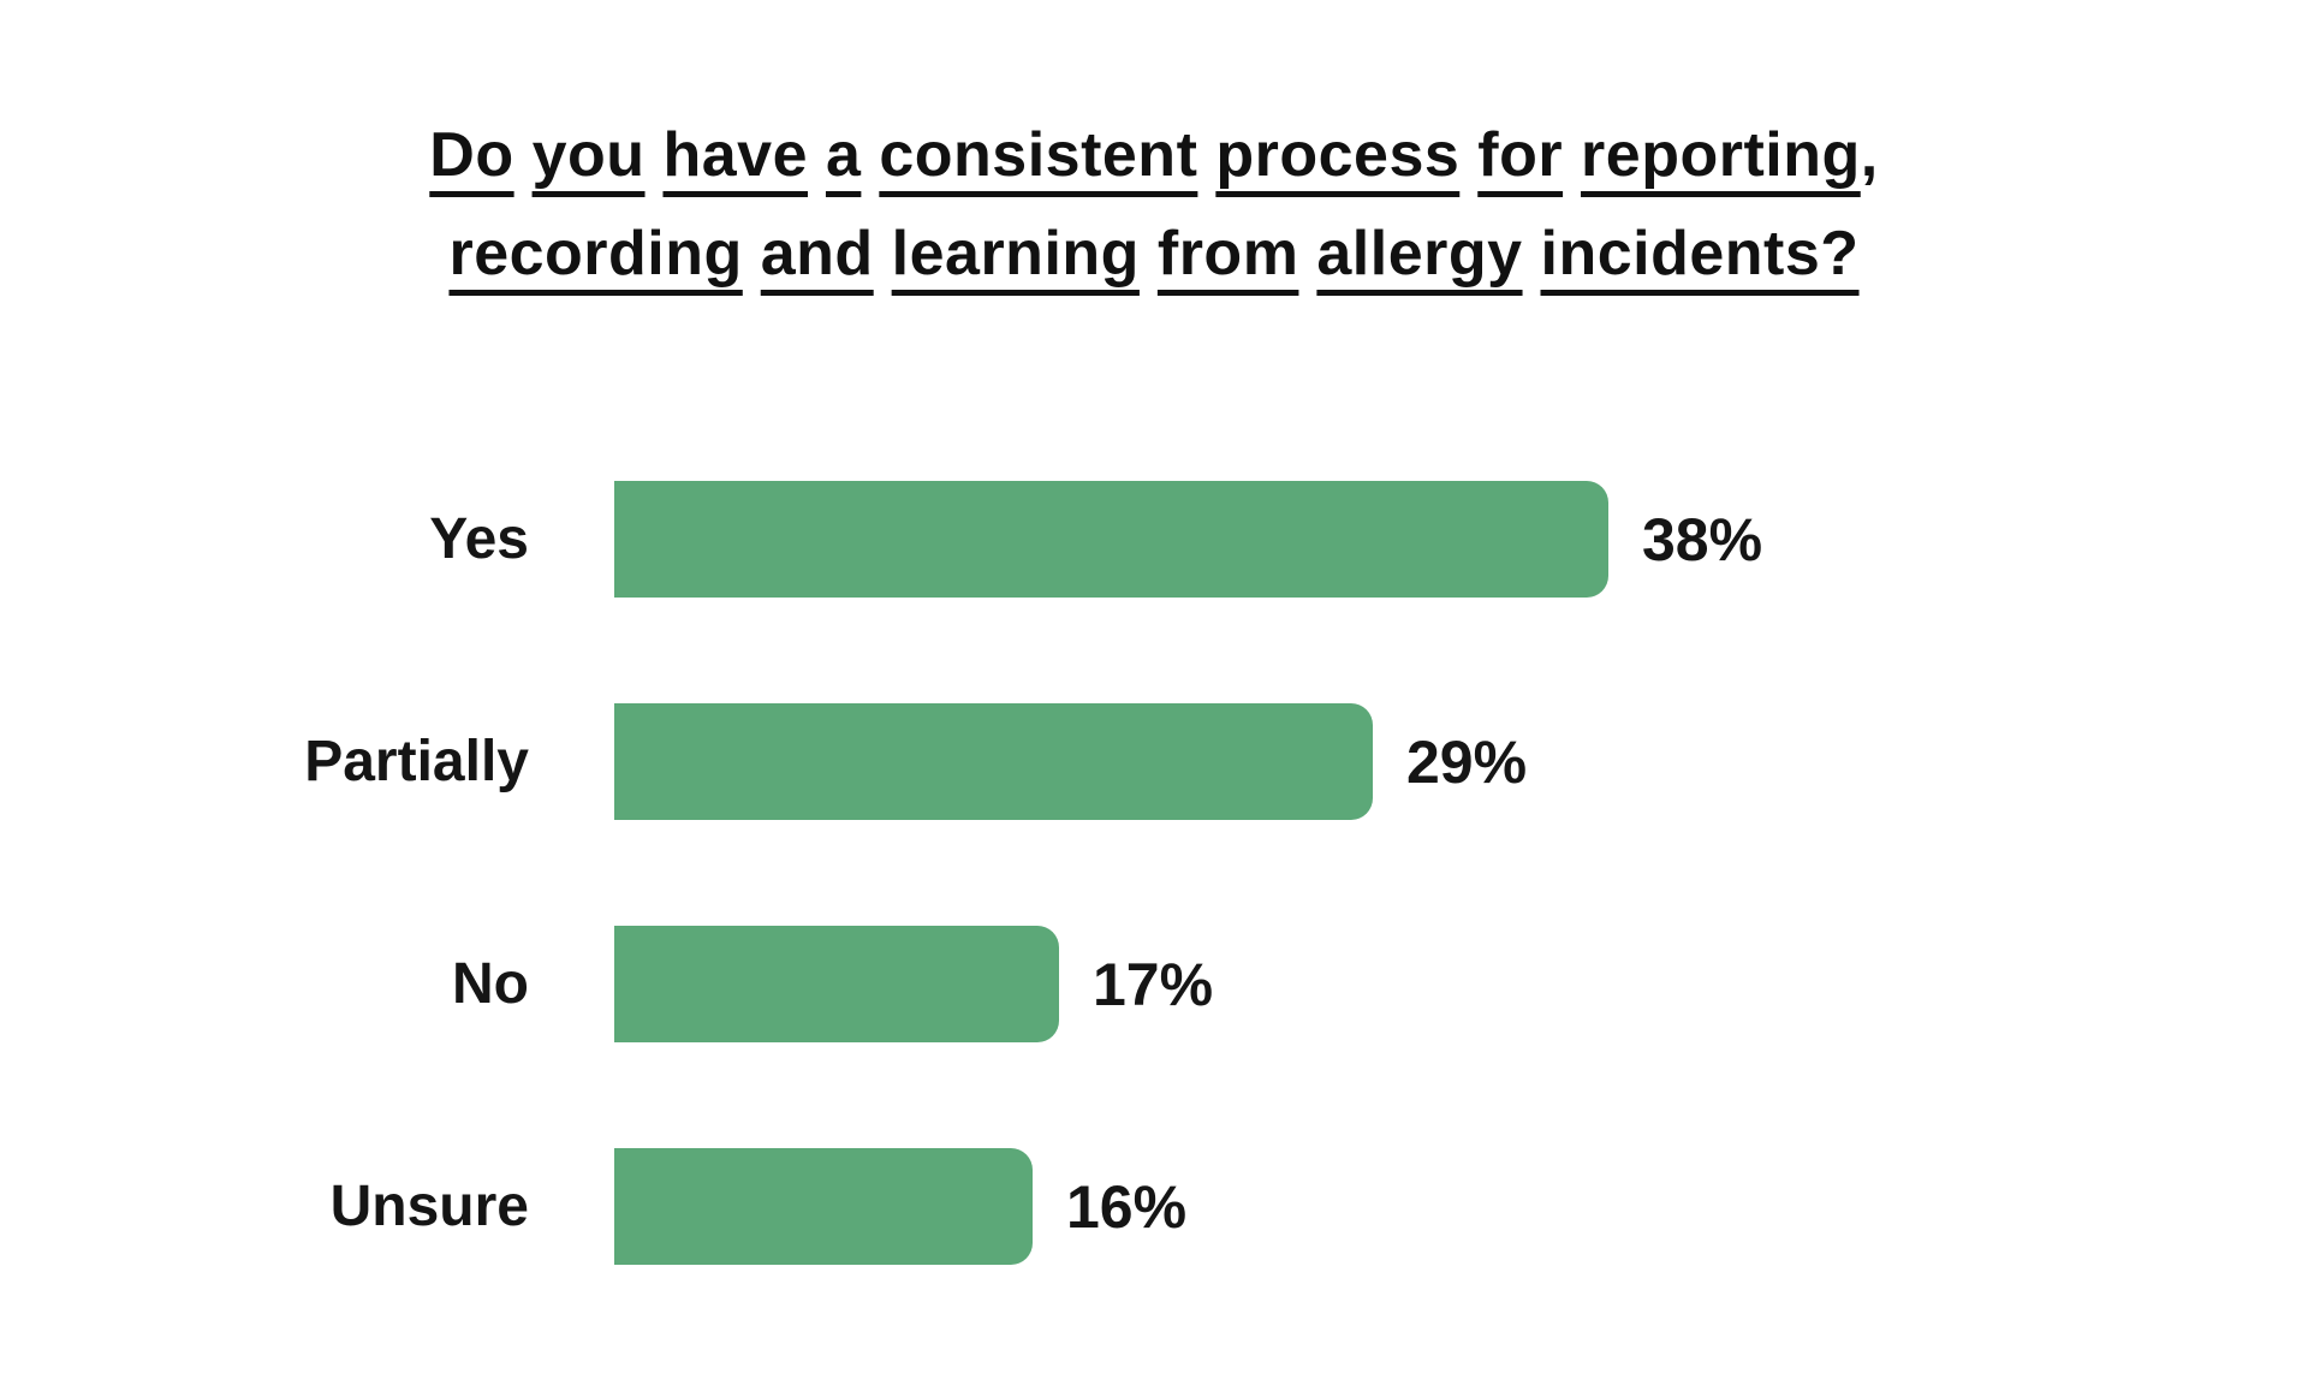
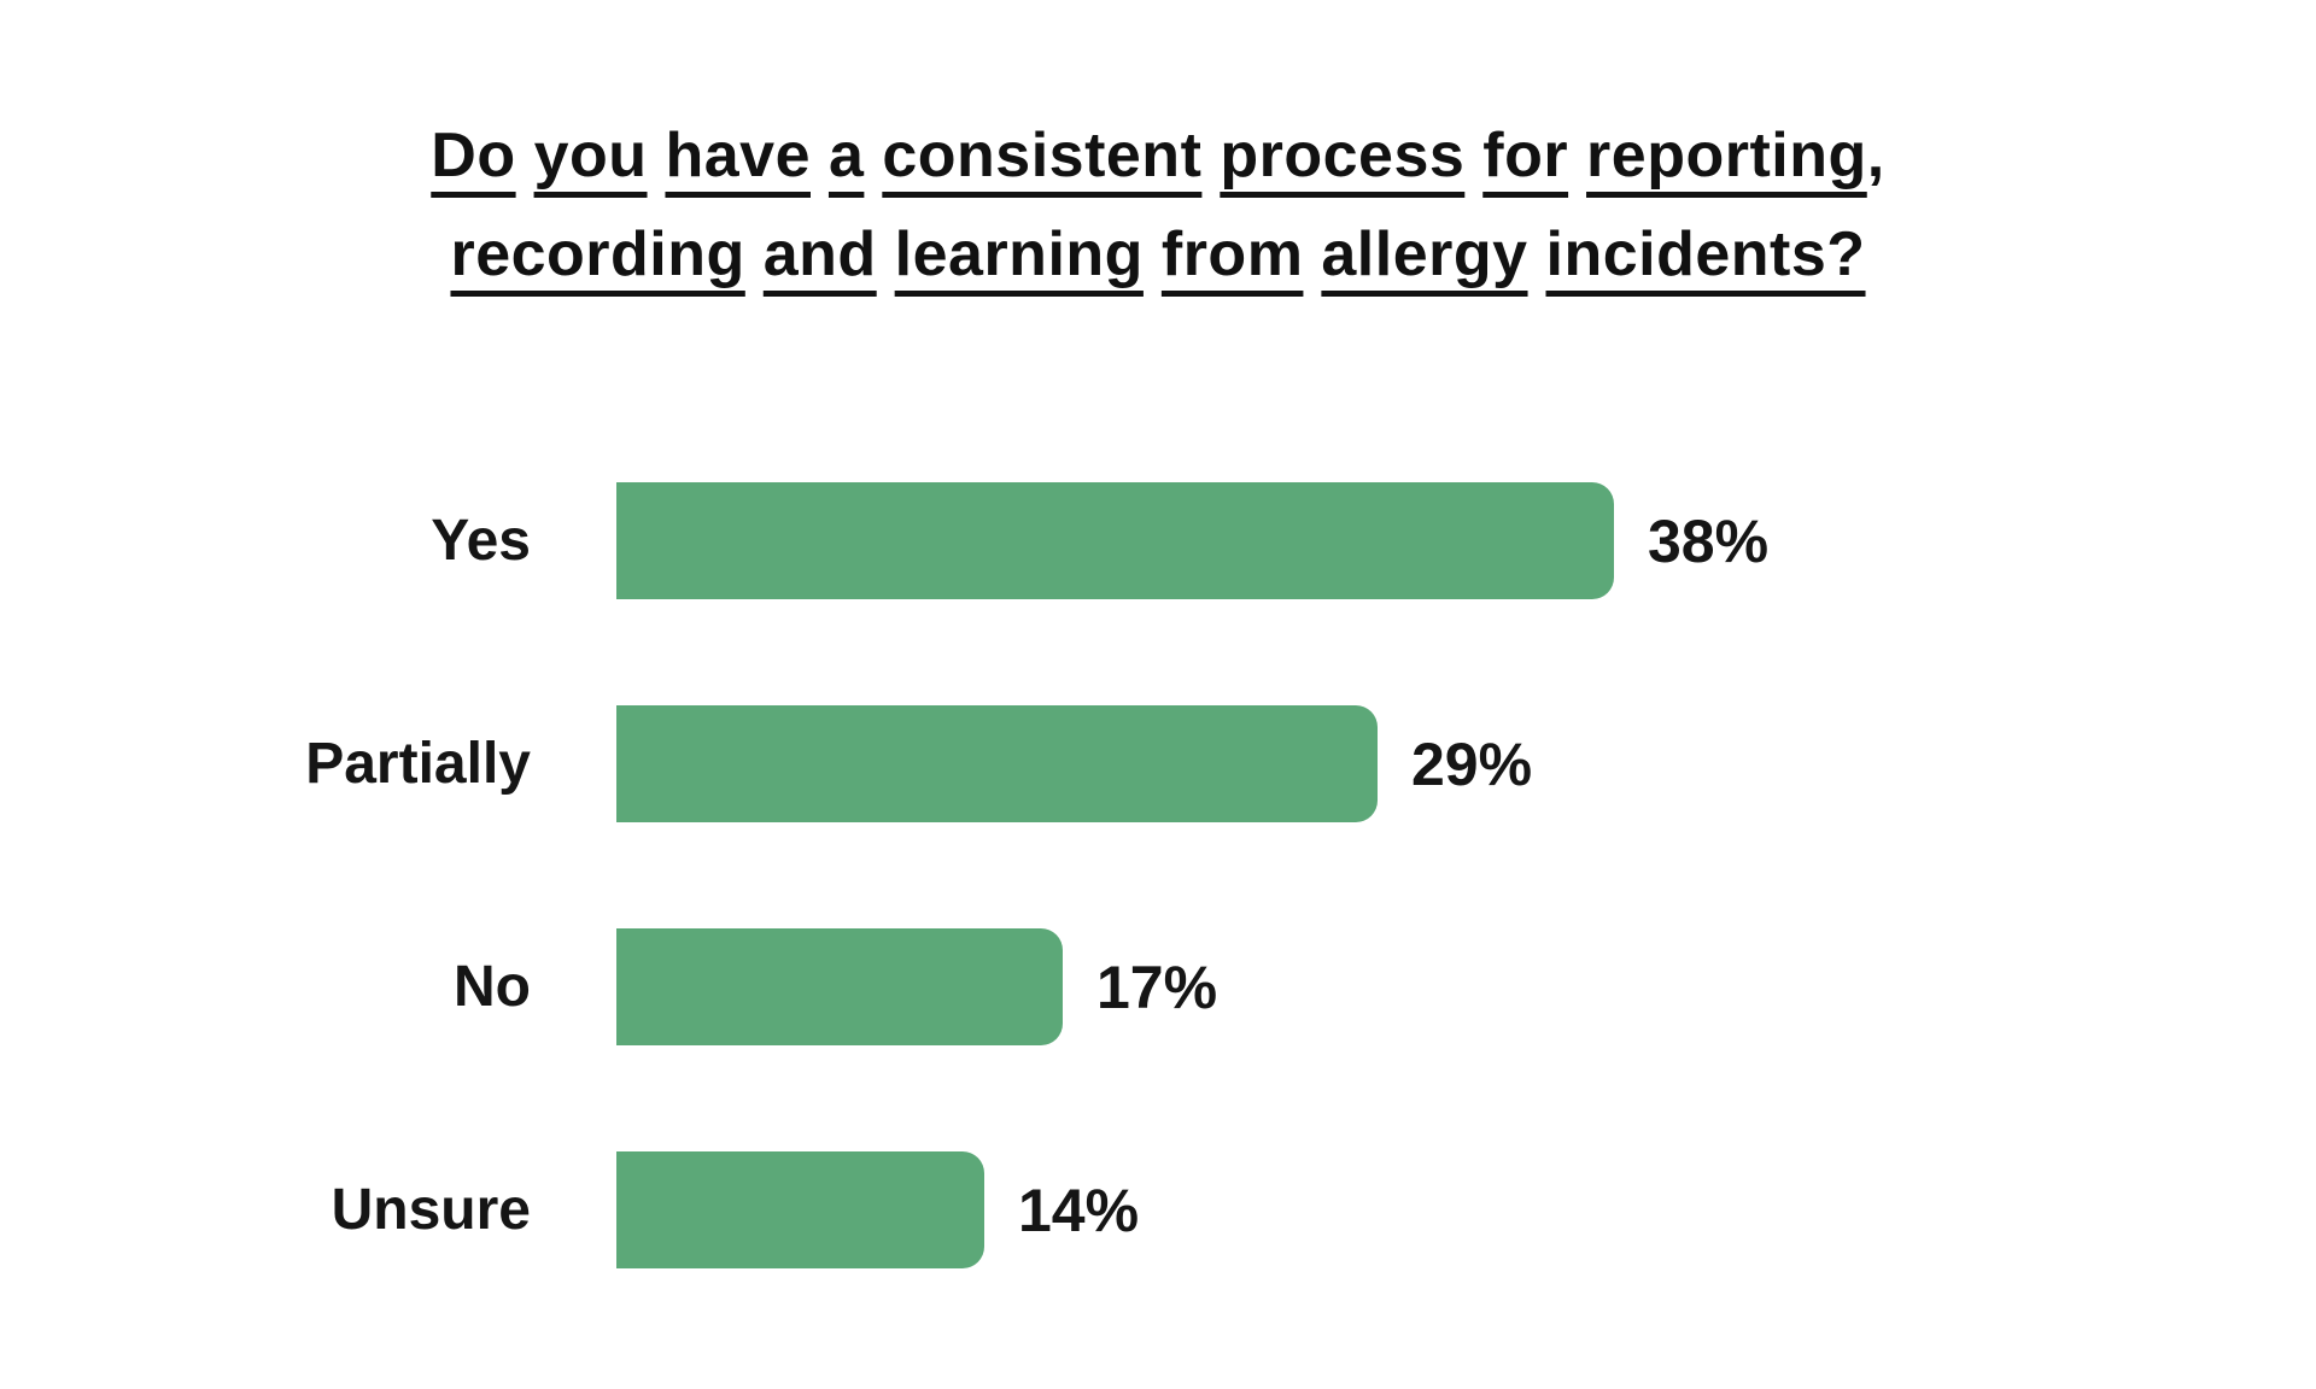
Unsure: 16% -> 14%
